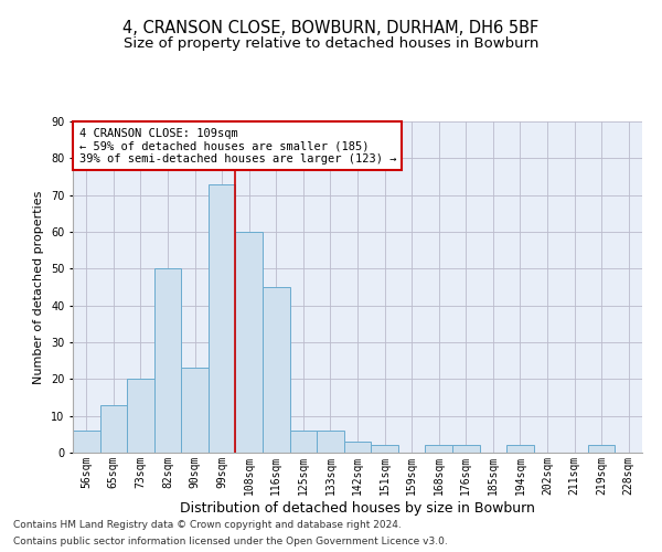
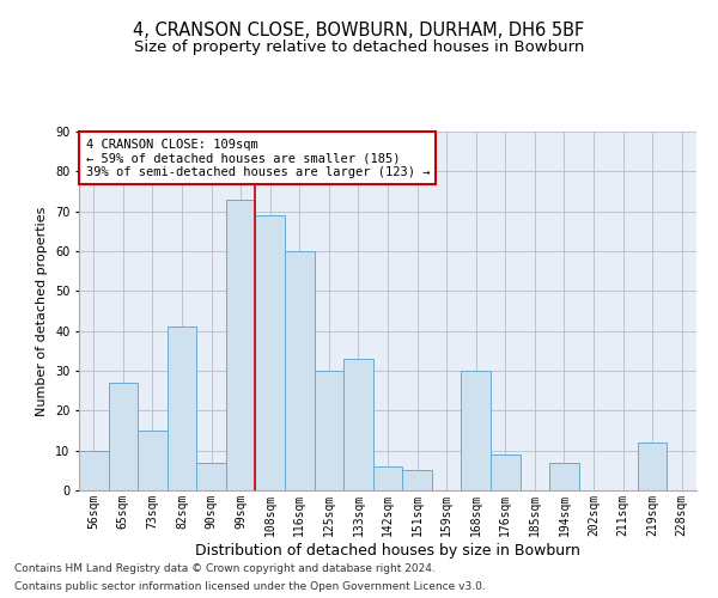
56sqm: 6 -> 10
65sqm: 13 -> 27
73sqm: 20 -> 15
82sqm: 50 -> 41
90sqm: 23 -> 7
108sqm: 60 -> 69
116sqm: 45 -> 60
125sqm: 6 -> 30
133sqm: 6 -> 33
142sqm: 3 -> 6
151sqm: 2 -> 5
168sqm: 2 -> 30
176sqm: 2 -> 9
194sqm: 2 -> 7
219sqm: 2 -> 12
